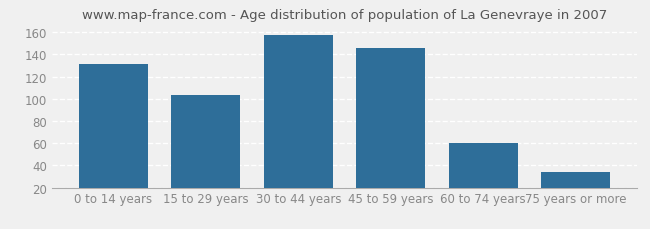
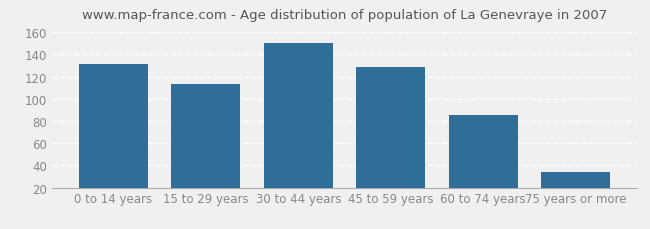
15 to 29 years: 103 -> 113
30 to 44 years: 157 -> 150
45 to 59 years: 146 -> 129
60 to 74 years: 60 -> 85
